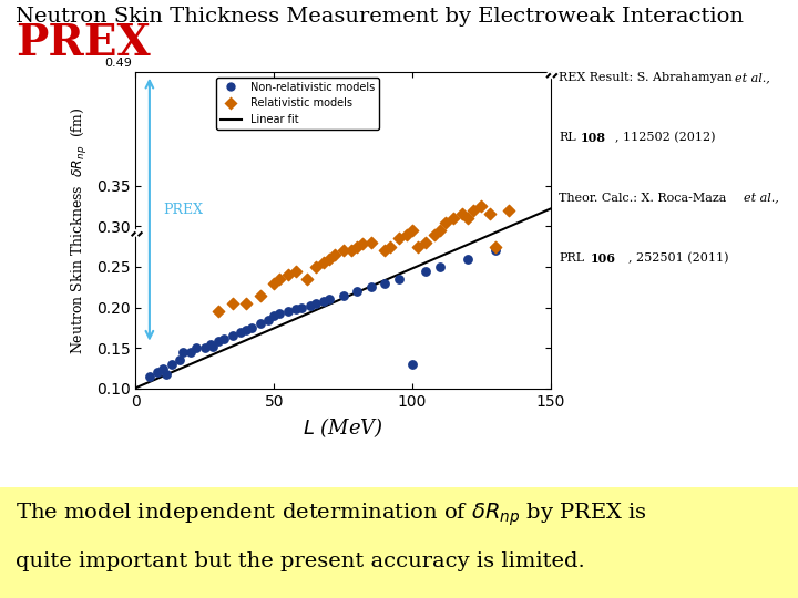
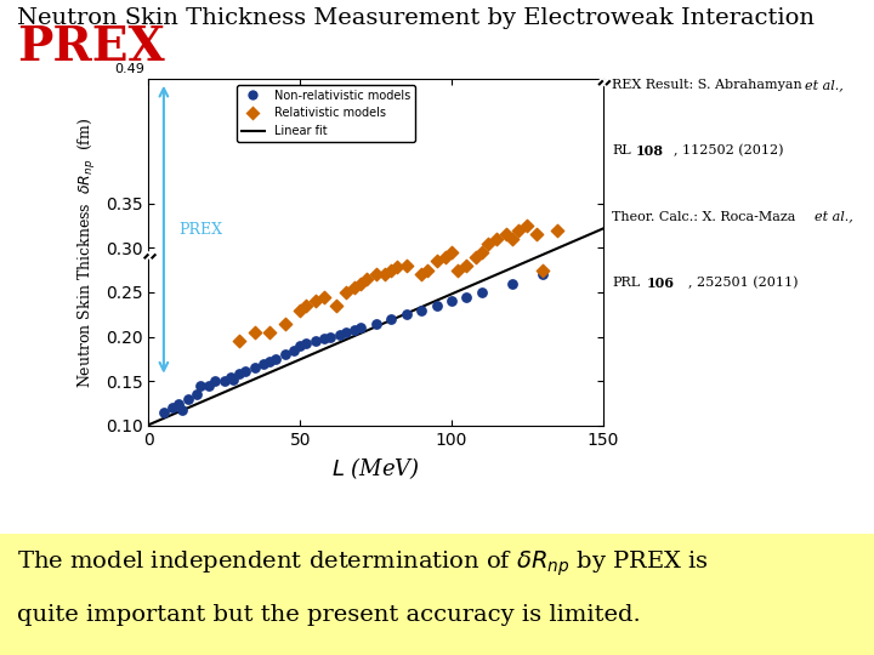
Non-relativistic models/100: 0.130 -> 0.240
